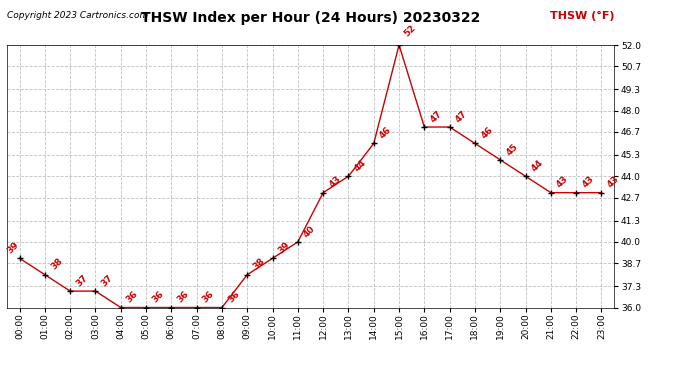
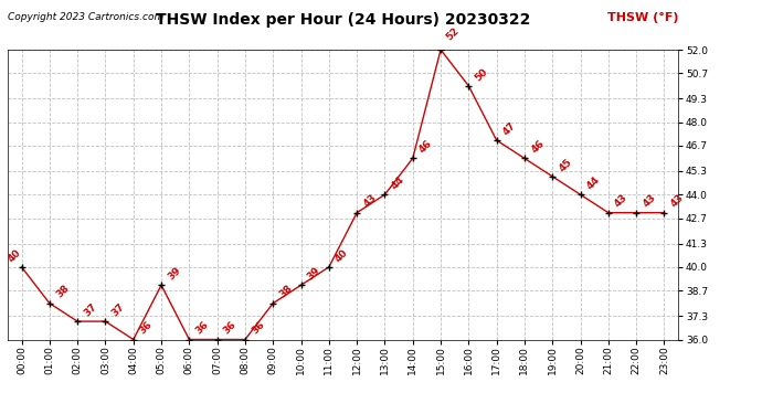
00:00: 39 -> 40
05:00: 36 -> 39
16:00: 47 -> 50
